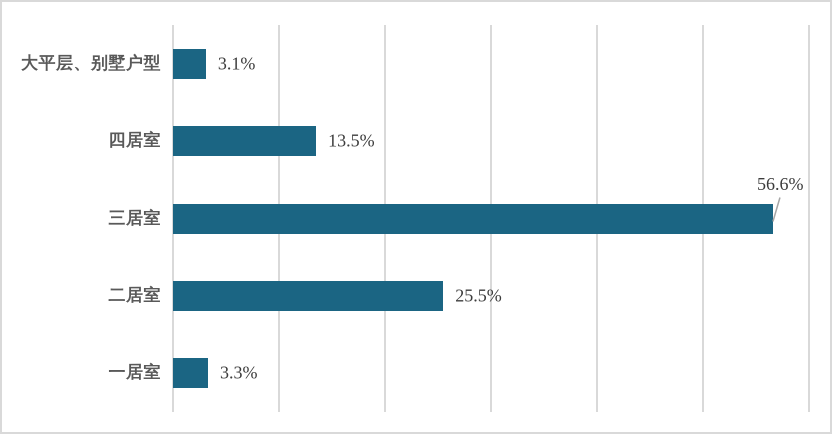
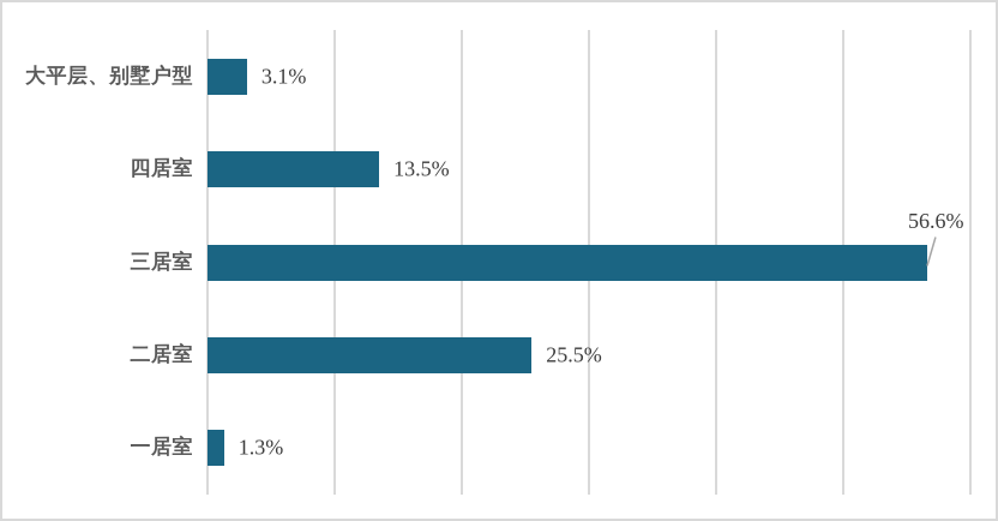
一居室: 3.3% -> 1.3%
